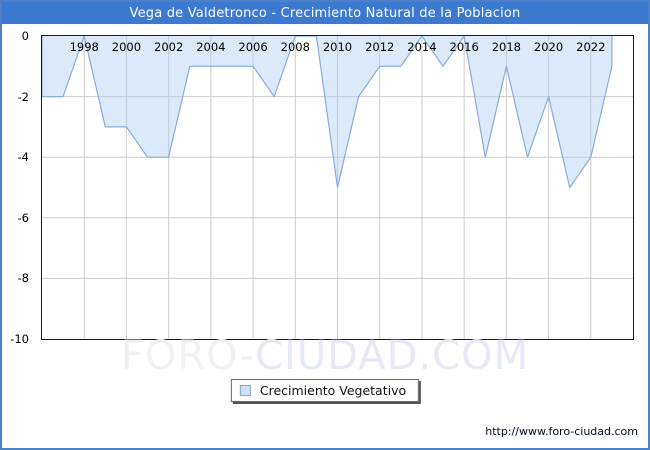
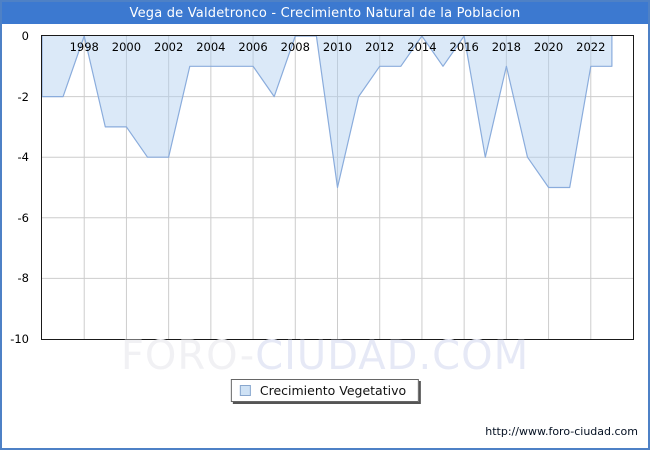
2020: -2 -> -5
2022: -4 -> -1
